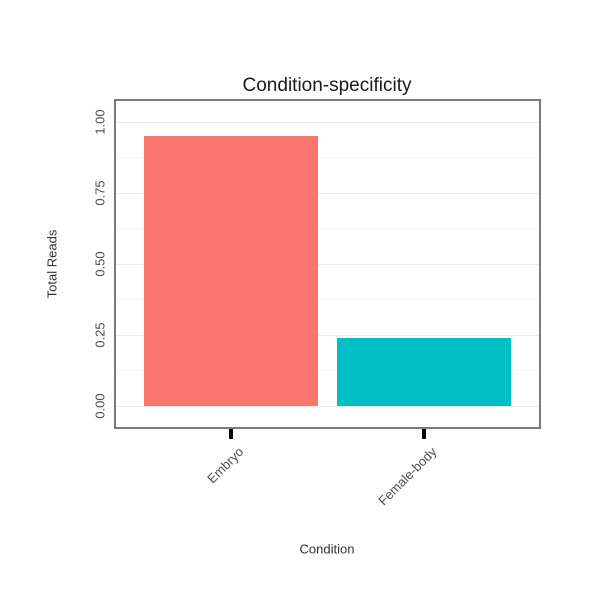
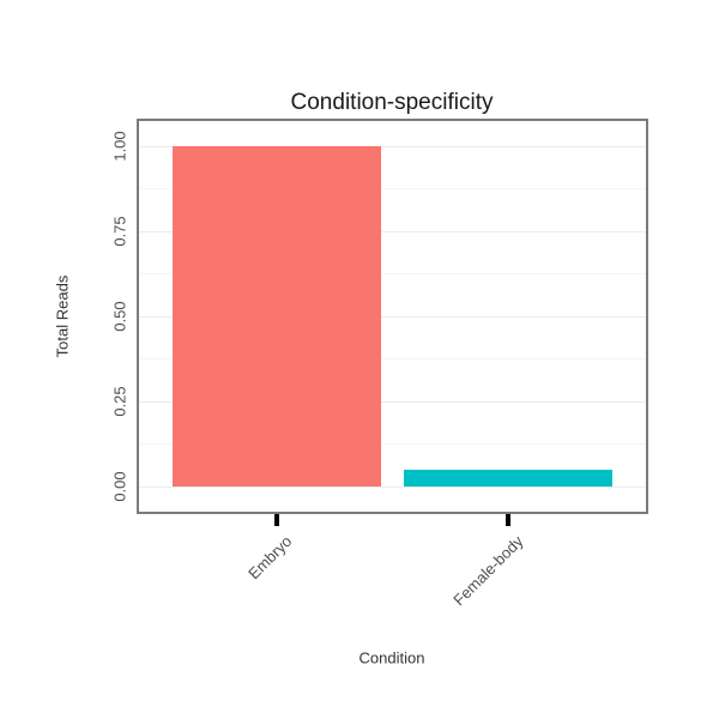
Embryo: 0.95 -> 1.00
Female-body: 0.24 -> 0.05
